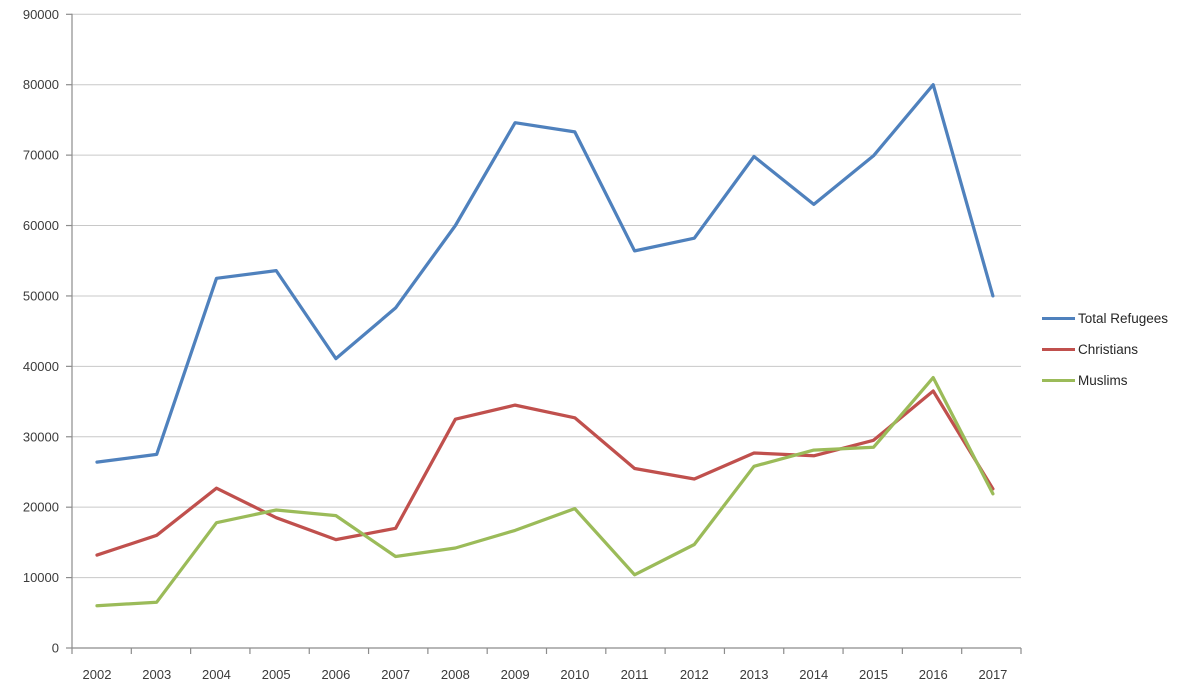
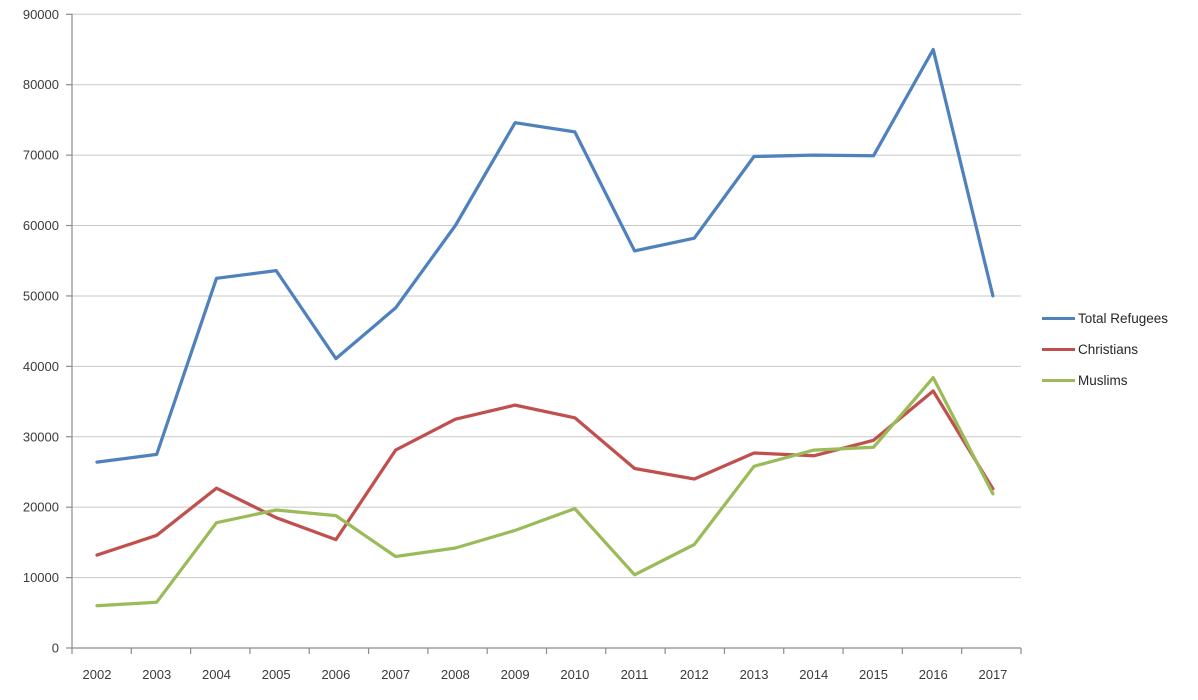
Christians/2007: 17000 -> 28000
Total Refugees/2014: 63000 -> 70000
Total Refugees/2016: 80000 -> 85000
